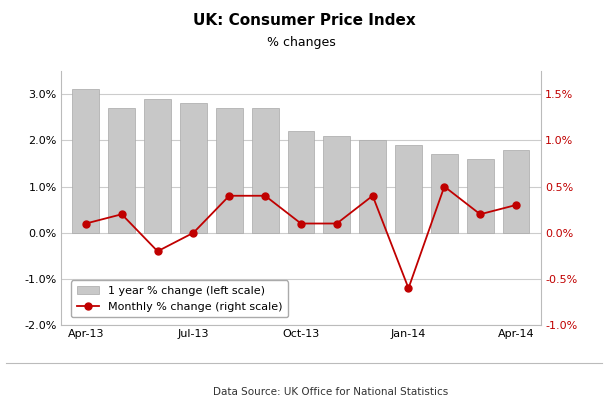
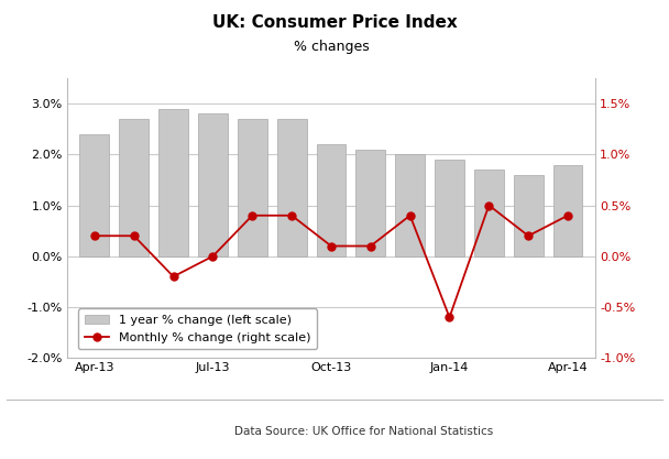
1 year % change (left scale)/Apr-13: 3.1% -> 2.4%
Monthly % change (right scale)/Apr-13: 0.1% -> 0.2%
Monthly % change (right scale)/Apr-14: 0.3% -> 0.4%
